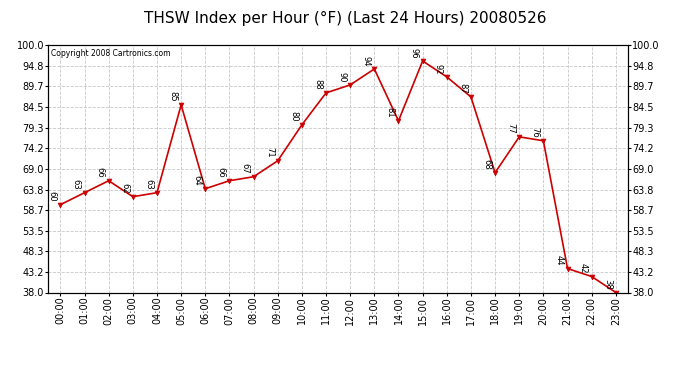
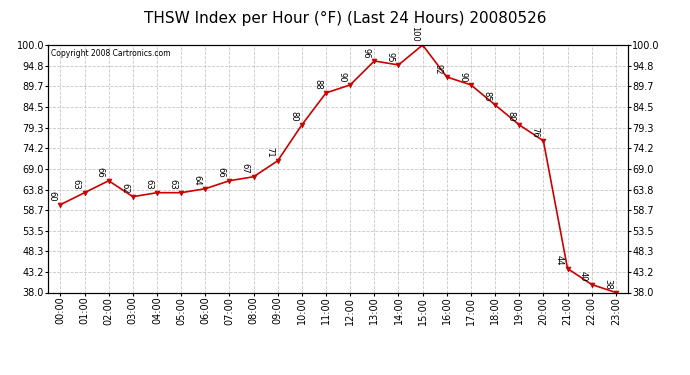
05:00: 85 -> 63
13:00: 94 -> 96
14:00: 81 -> 95
15:00: 96 -> 100
17:00: 87 -> 90
18:00: 68 -> 85
19:00: 77 -> 80
22:00: 42 -> 40
